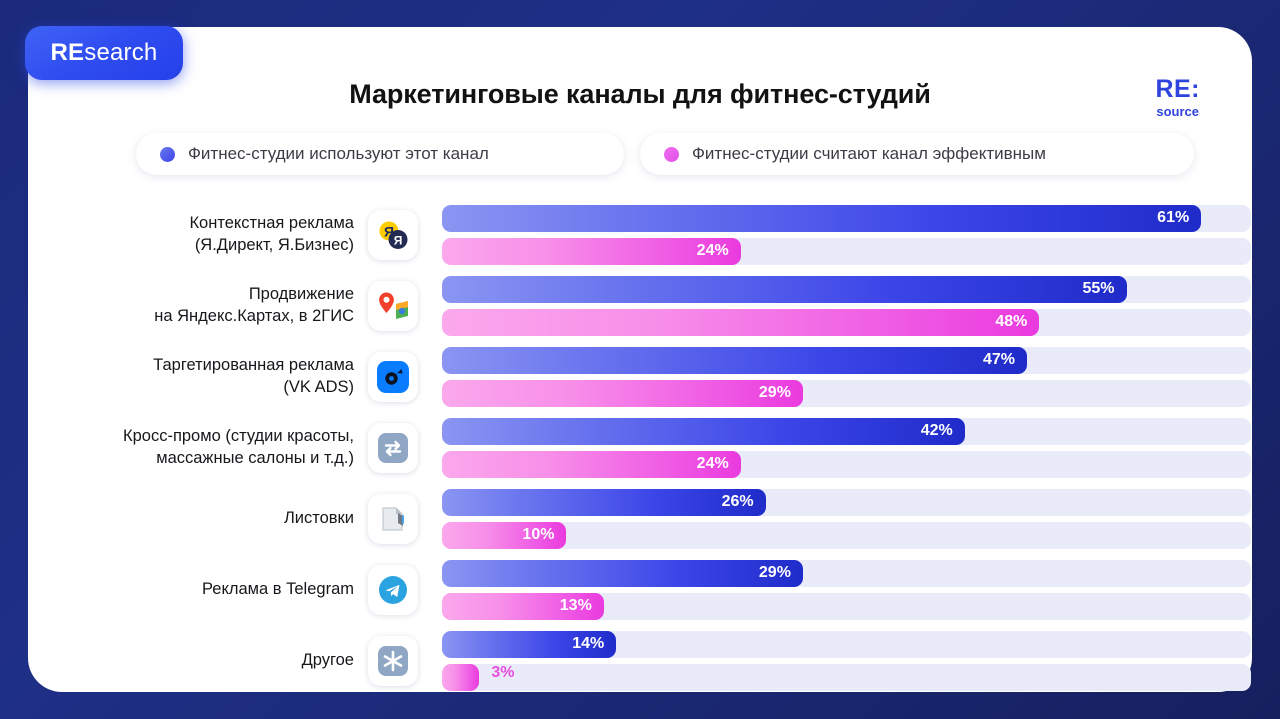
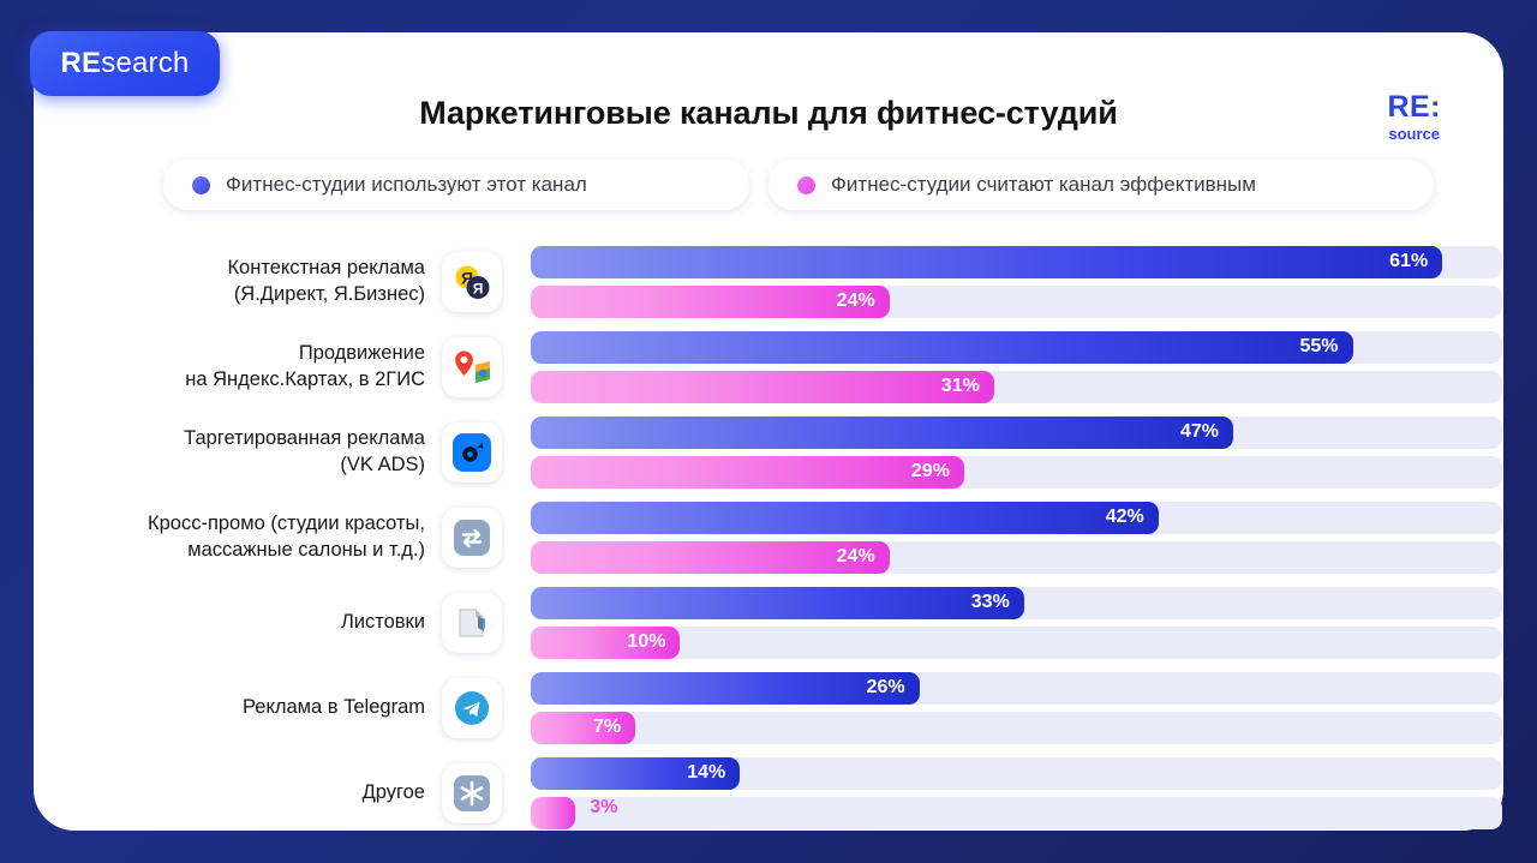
Фитнес-студии считают канал эффективным/Продвижение на Яндекс.Картах, в 2ГИС: 48% -> 31%
Фитнес-студии используют этот канал/Листовки: 26% -> 33%
Фитнес-студии используют этот канал/Реклама в Telegram: 29% -> 26%
Фитнес-студии считают канал эффективным/Реклама в Telegram: 13% -> 7%
